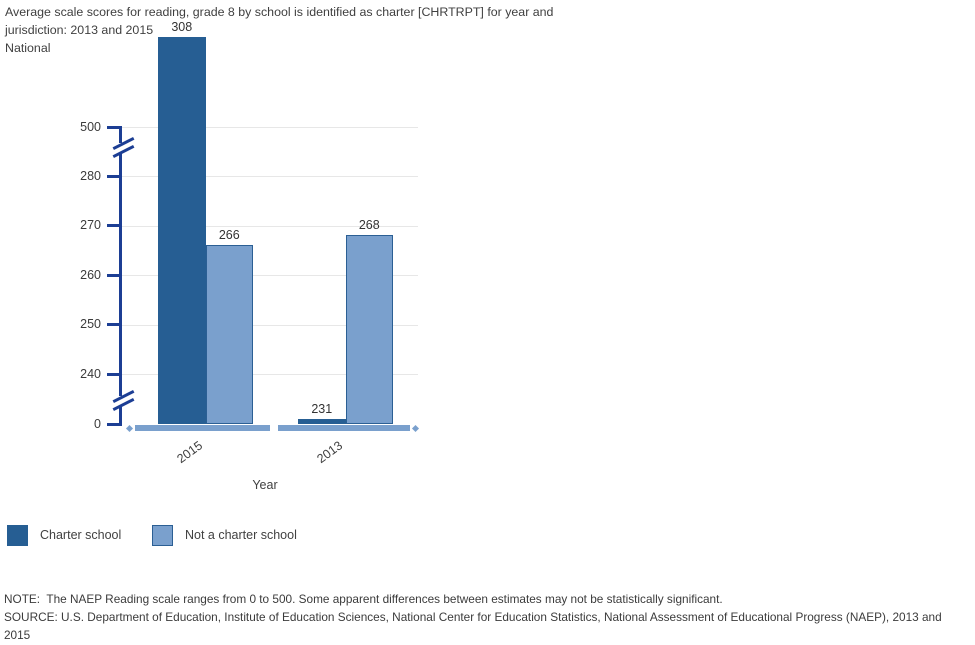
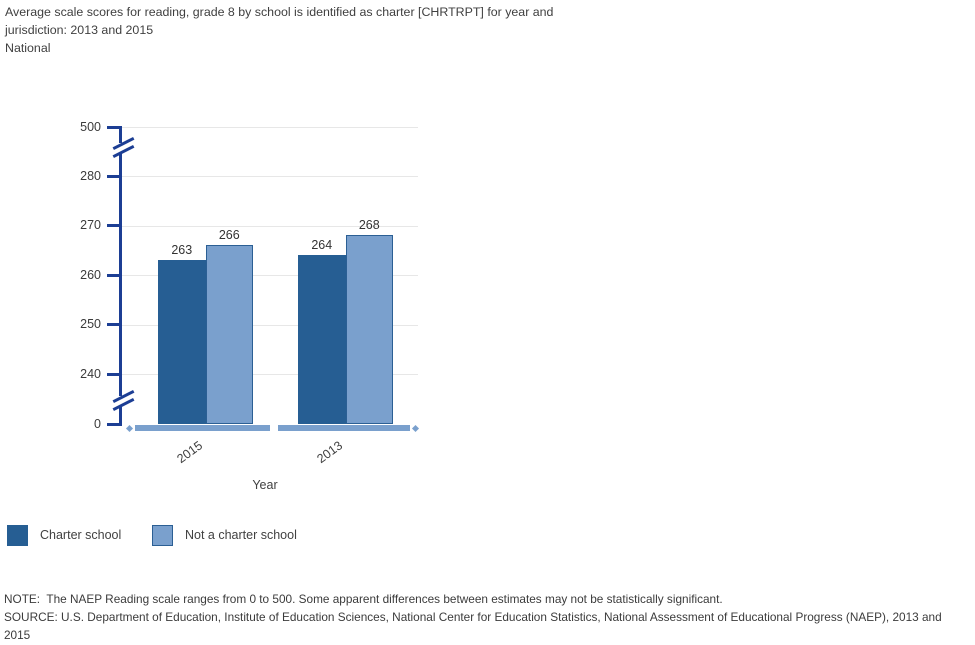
Charter school/2015: 308 -> 263
Charter school/2013: 231 -> 264
